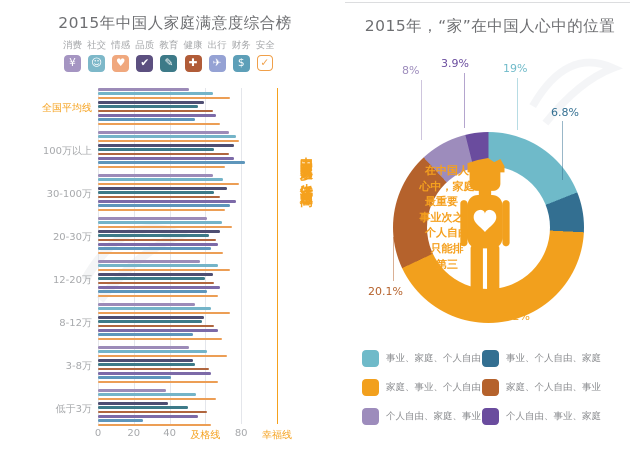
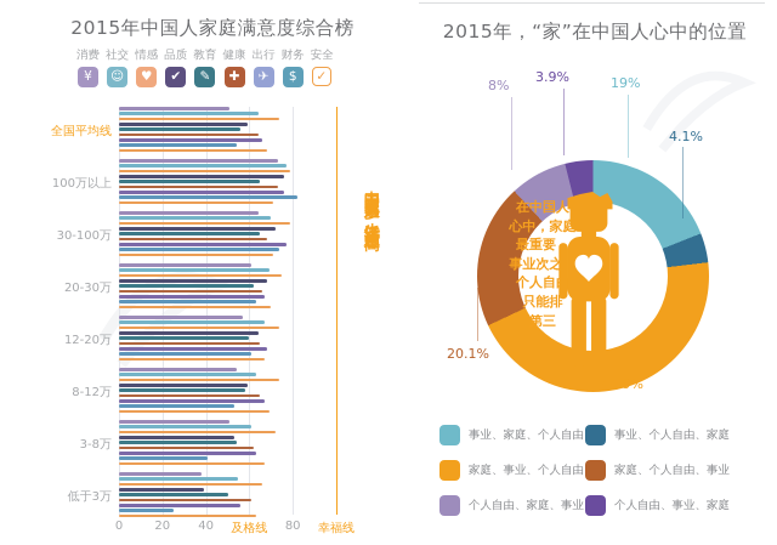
2015年，“家”在中国人心中的位置/事业、个人自由、家庭: 6.8% -> 4.1%
2015年，“家”在中国人心中的位置/家庭、事业、个人自由: 42.2% -> 44.9%
